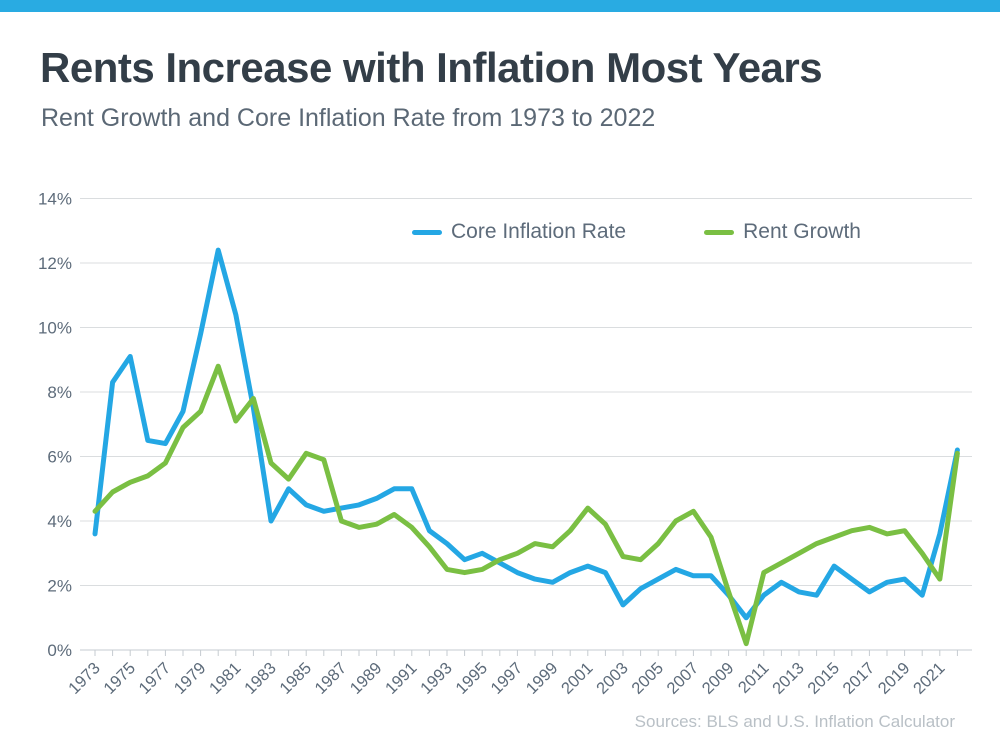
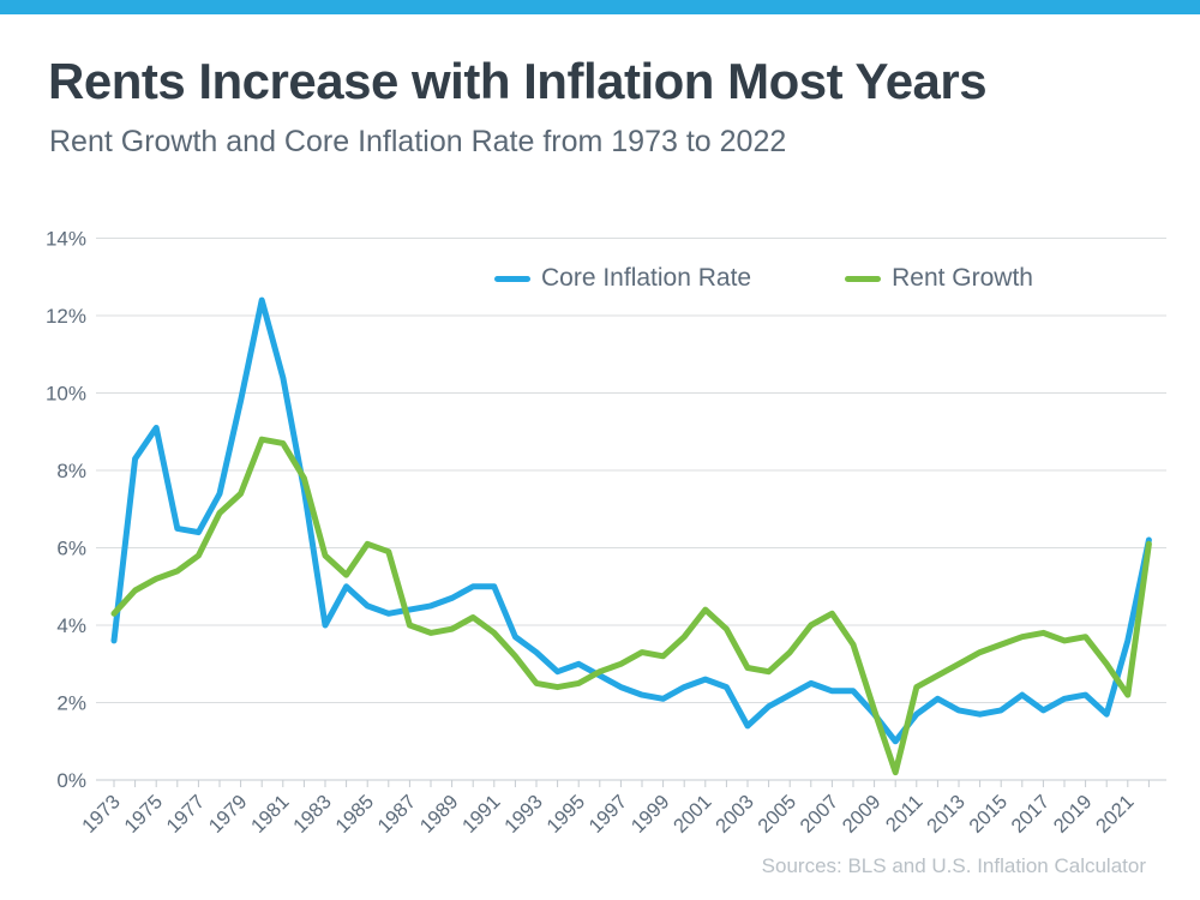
Rent Growth/1981: 7.1% -> 8.7%
Core Inflation Rate/2015: 2.6% -> 1.8%
